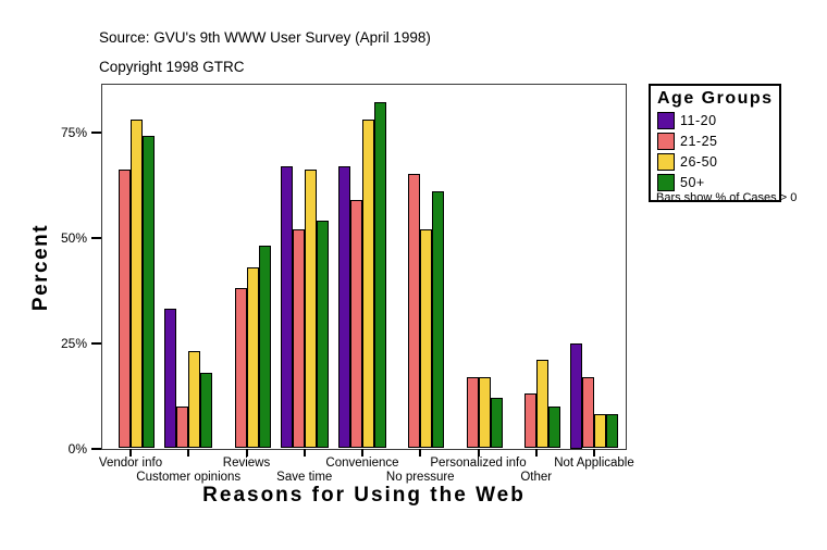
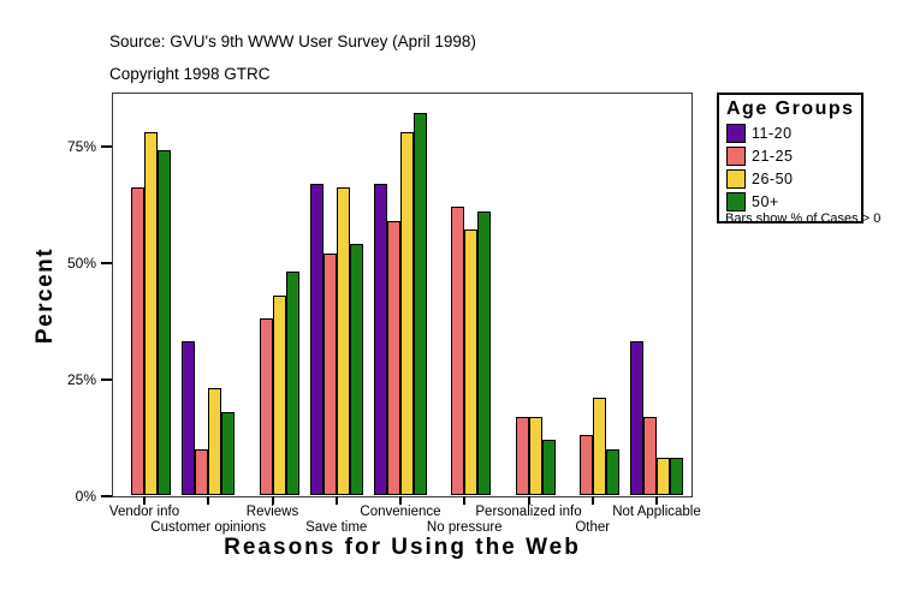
21-25/No pressure: 65% -> 62%
26-50/No pressure: 52% -> 57%
11-20/Not Applicable: 25% -> 33%
